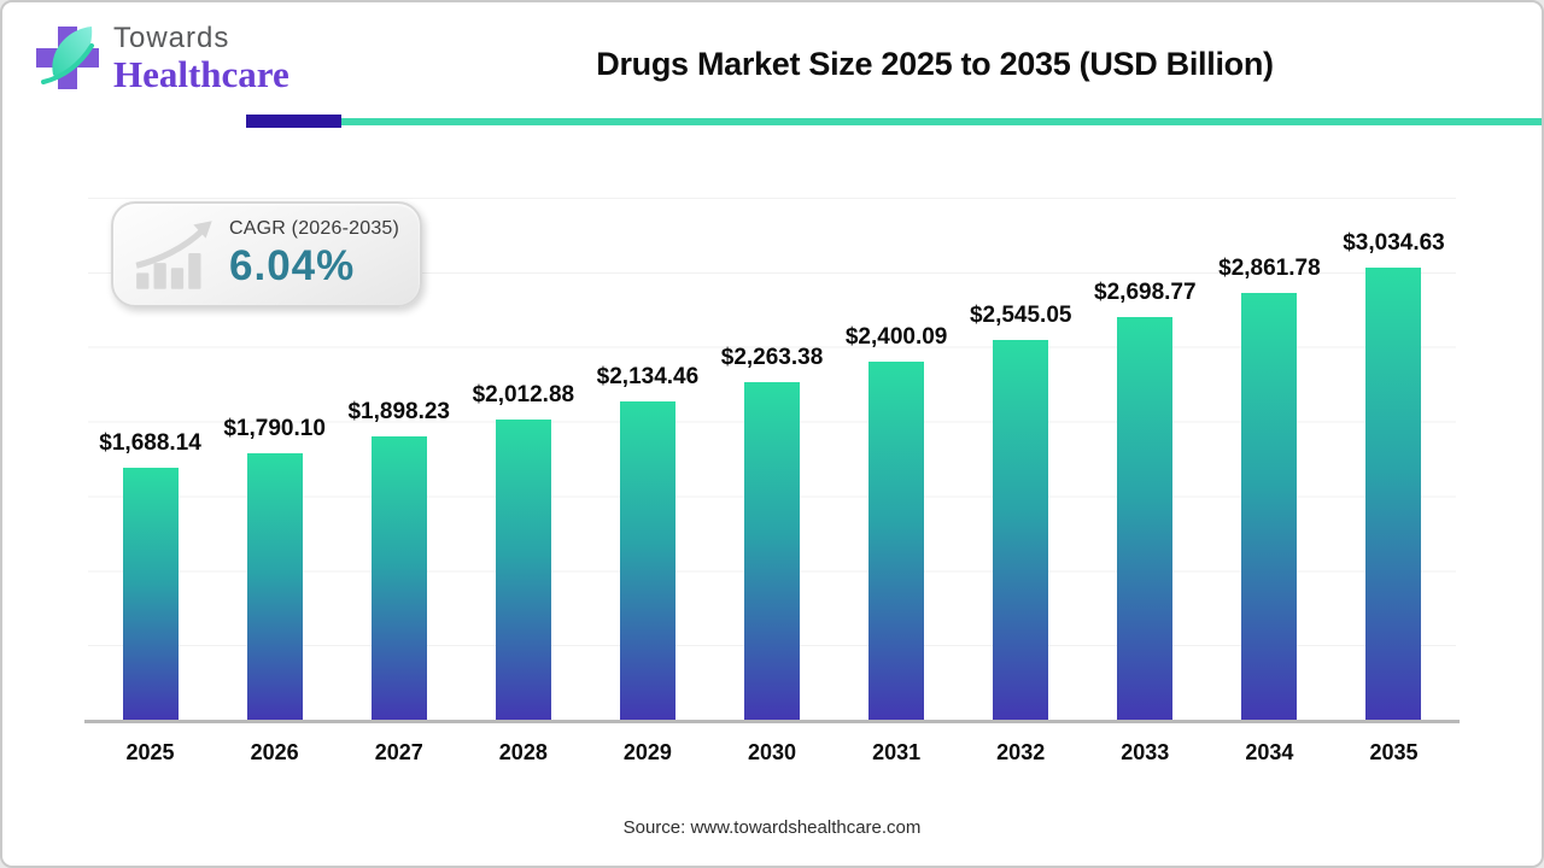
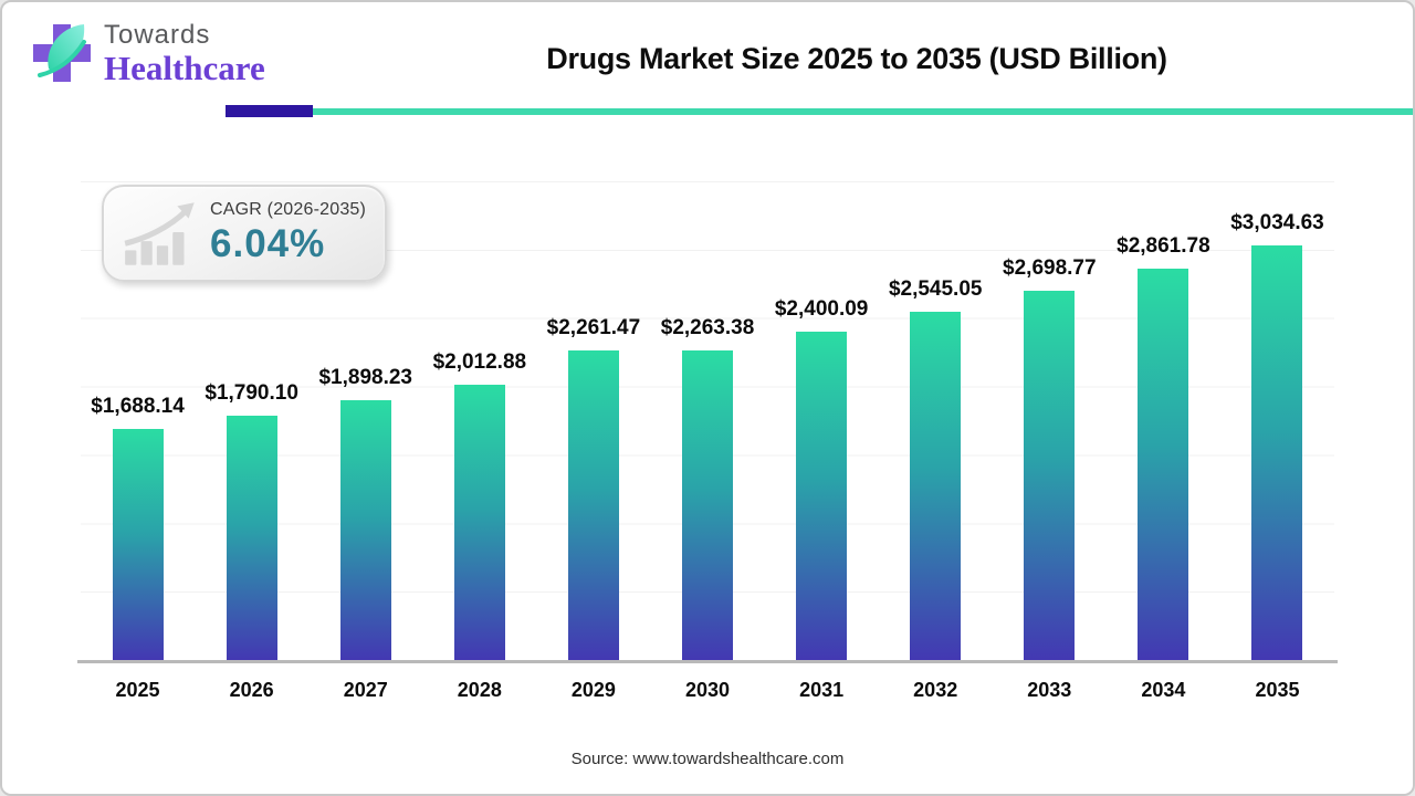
2029: $2,134.46 -> $2,261.47
